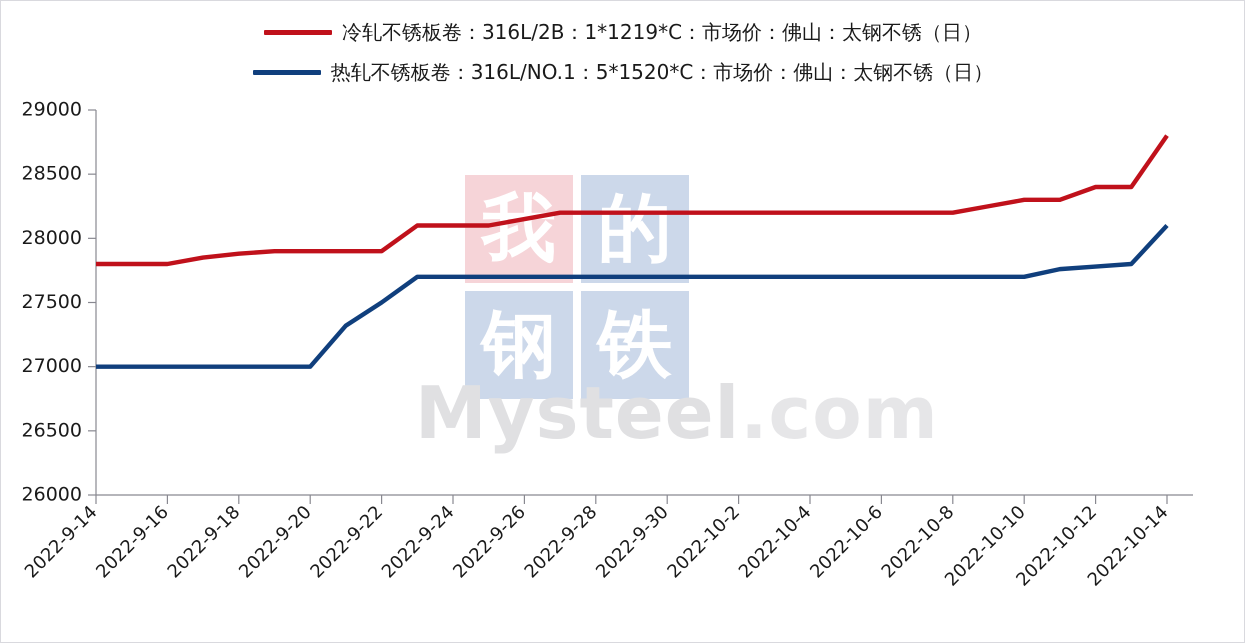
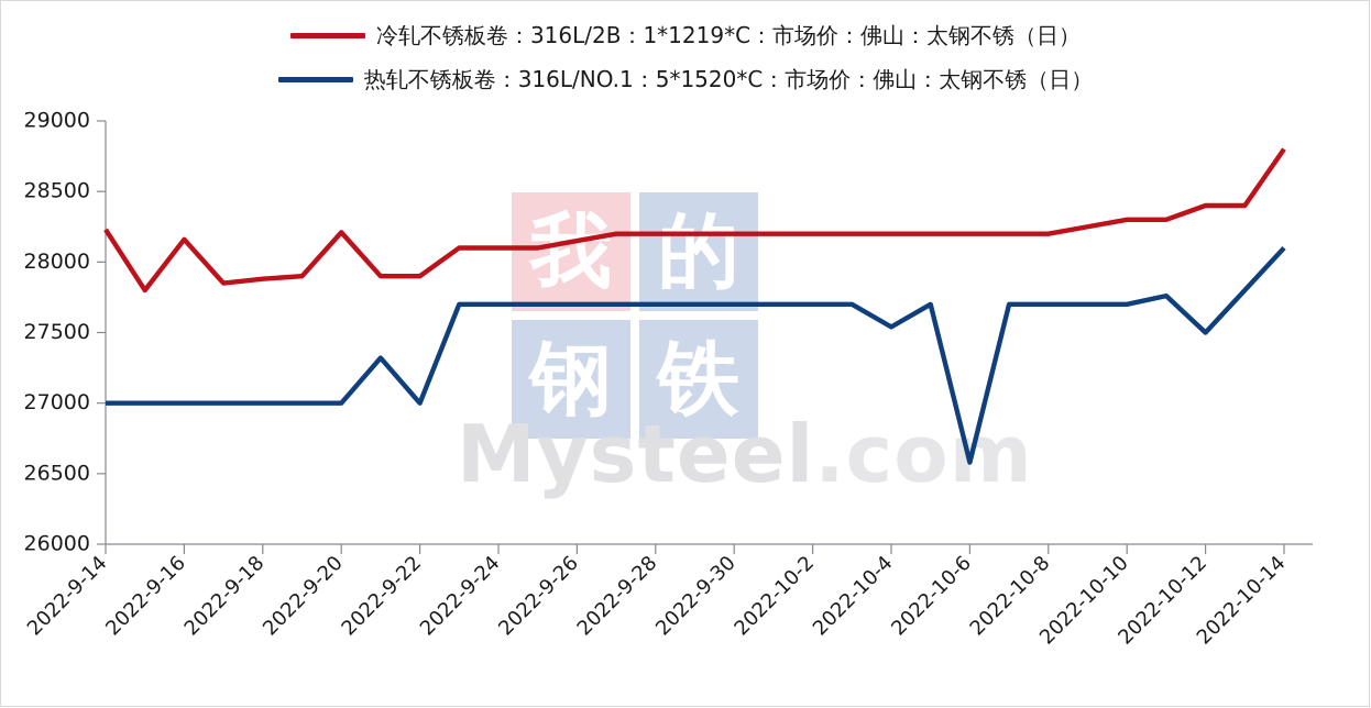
冷轧不锈板卷：316L/2B：1*1219*C：市场价：佛山：太钢不锈（日）/2022-9-14: 27800 -> 28230
冷轧不锈板卷：316L/2B：1*1219*C：市场价：佛山：太钢不锈（日）/2022-9-16: 27800 -> 28160
冷轧不锈板卷：316L/2B：1*1219*C：市场价：佛山：太钢不锈（日）/2022-9-20: 27900 -> 28210
热轧不锈板卷：316L/NO.1：5*1520*C：市场价：佛山：太钢不锈（日）/2022-9-22: 27500 -> 27000
热轧不锈板卷：316L/NO.1：5*1520*C：市场价：佛山：太钢不锈（日）/2022-10-4: 27700 -> 27540
热轧不锈板卷：316L/NO.1：5*1520*C：市场价：佛山：太钢不锈（日）/2022-10-6: 27700 -> 26580
热轧不锈板卷：316L/NO.1：5*1520*C：市场价：佛山：太钢不锈（日）/2022-10-12: 27780 -> 27500
